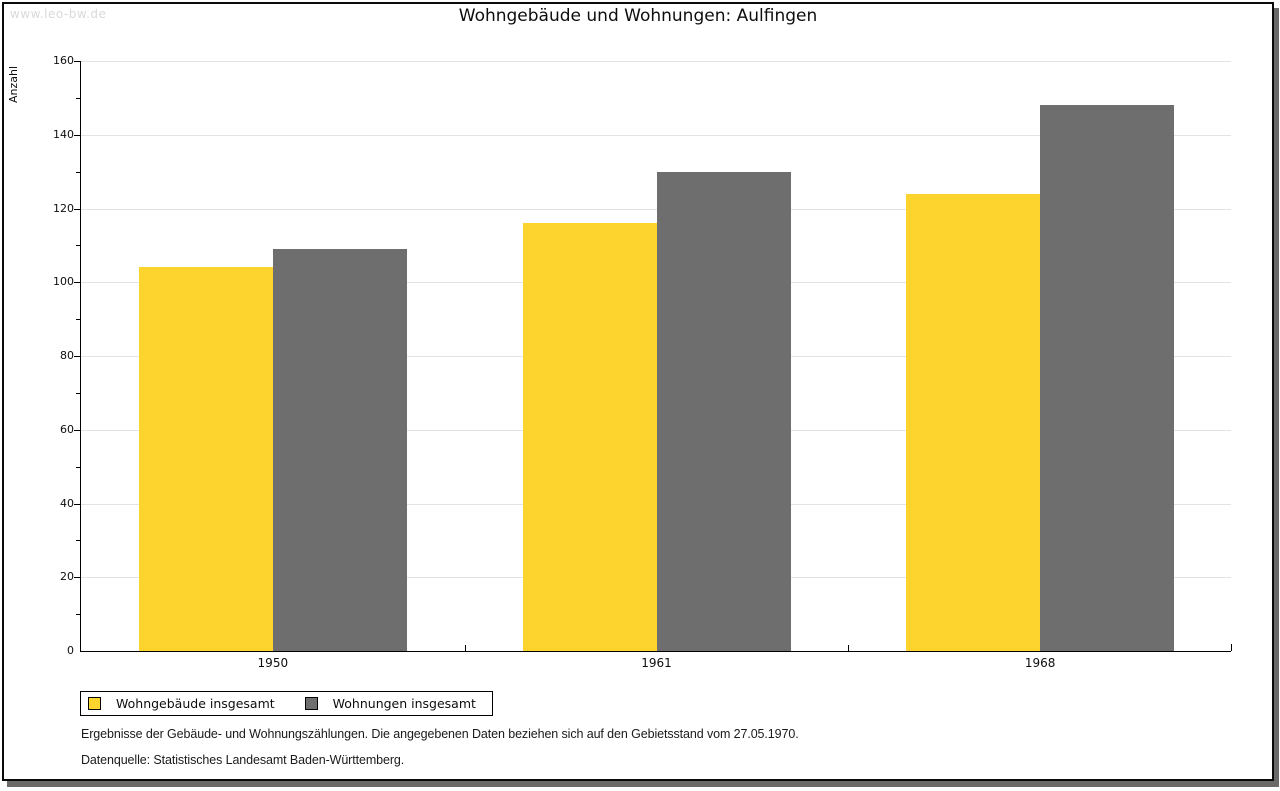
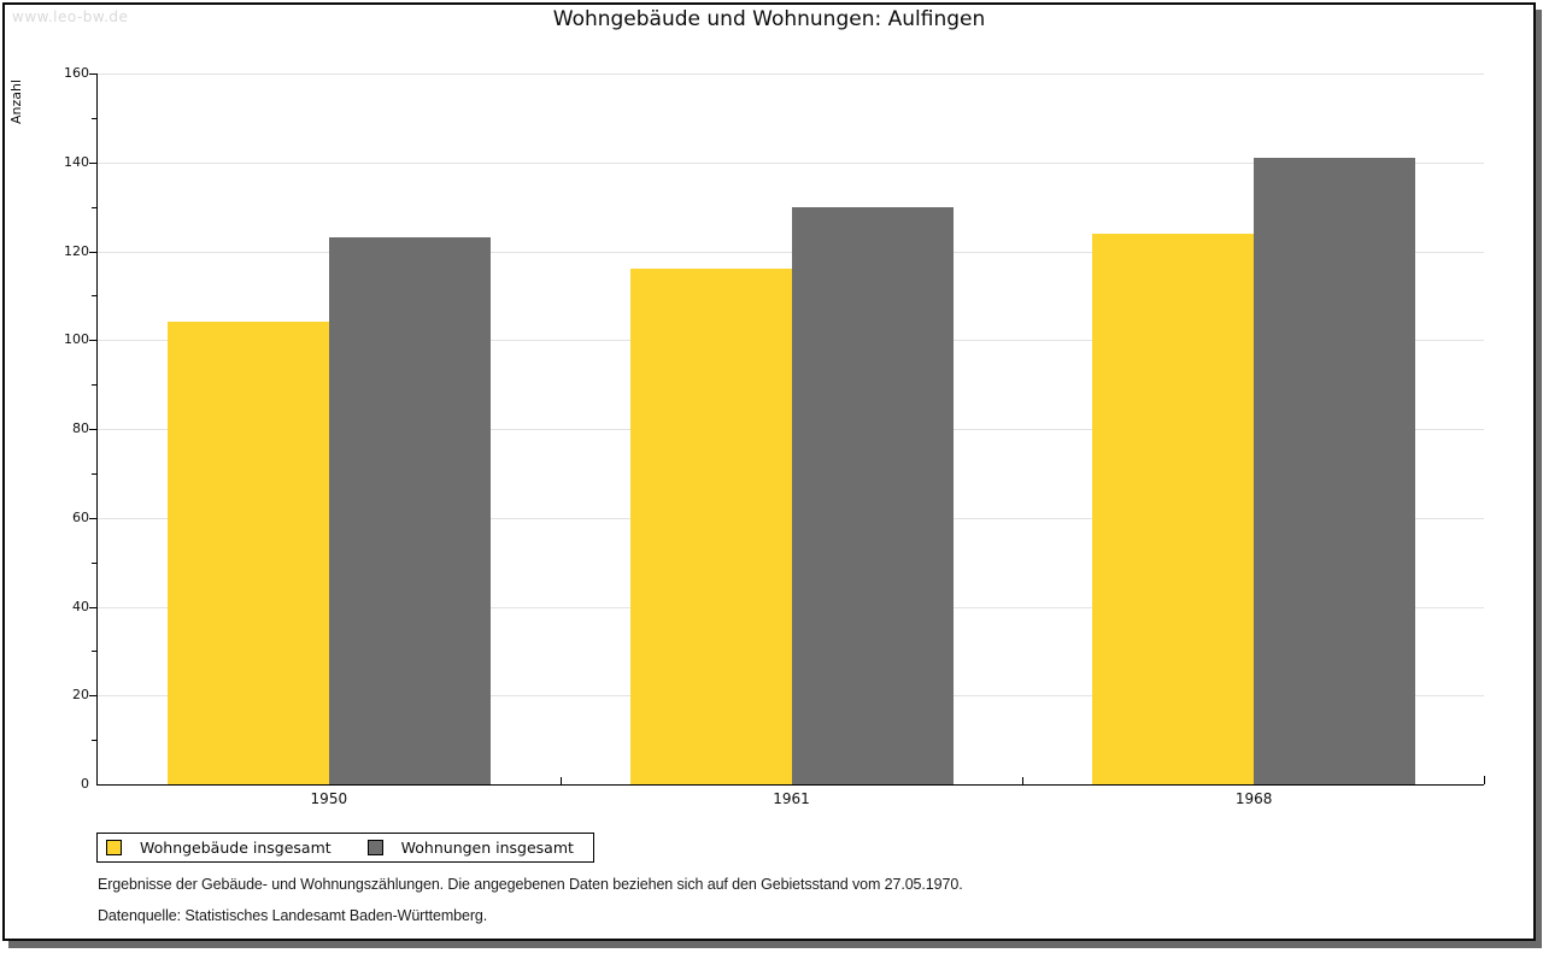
Wohnungen insgesamt/1950: 109 -> 123
Wohnungen insgesamt/1968: 148 -> 141
